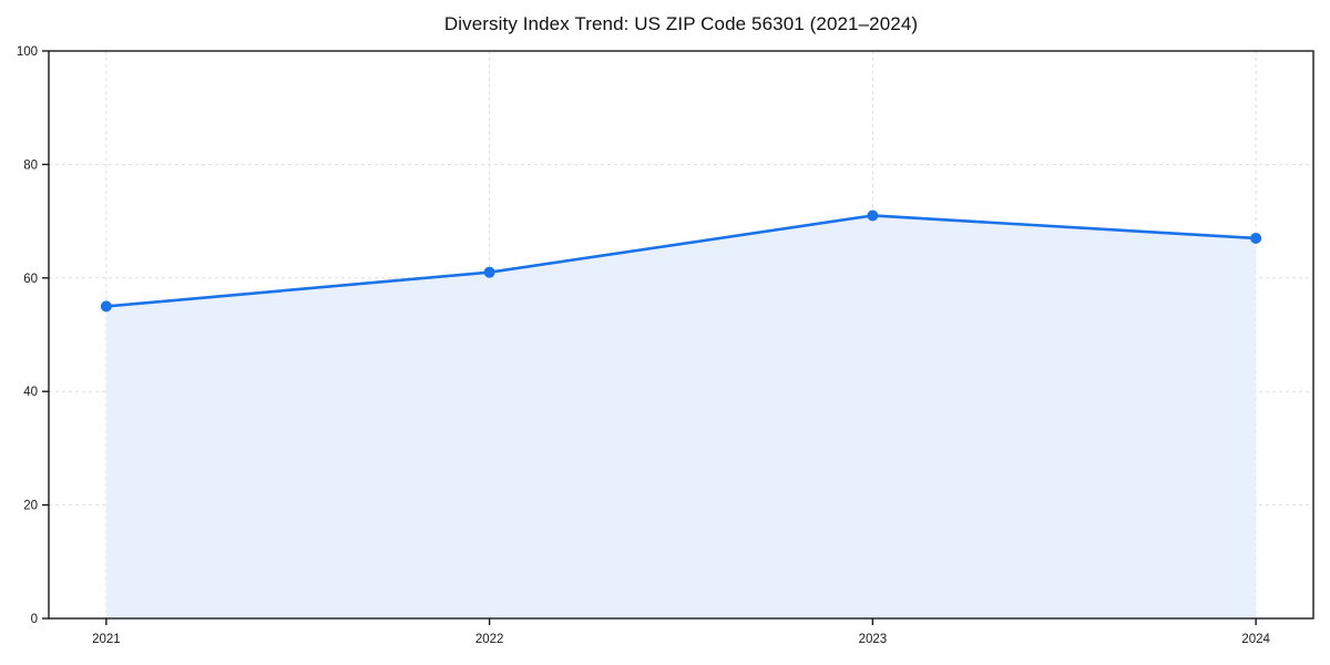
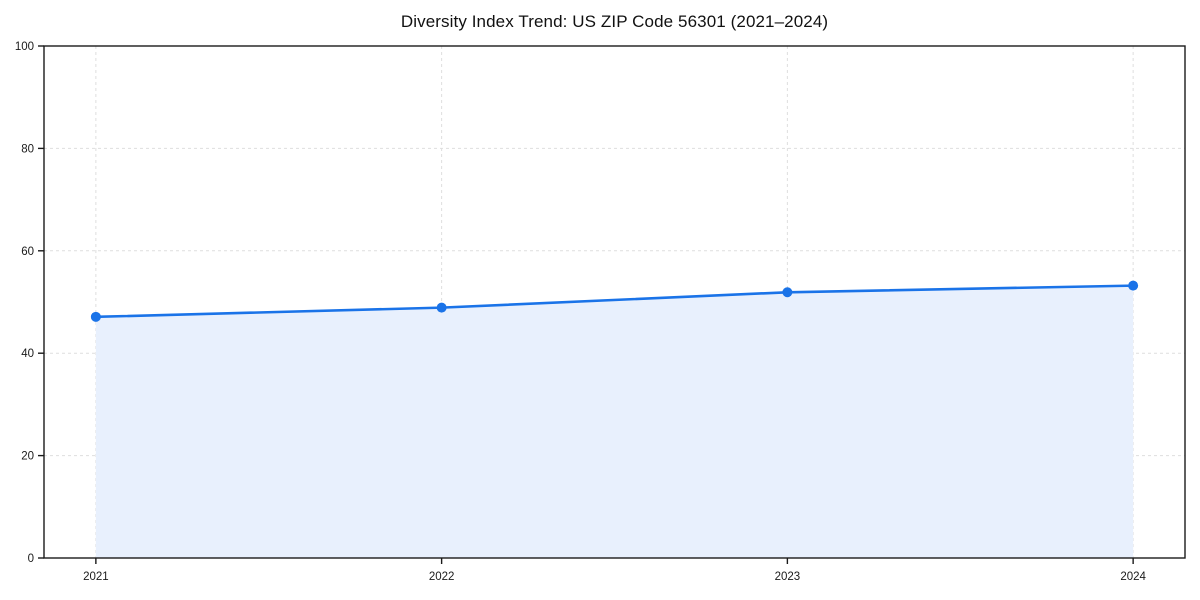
2021: 55 -> 47
2022: 61 -> 49
2023: 71 -> 52
2024: 67 -> 53
